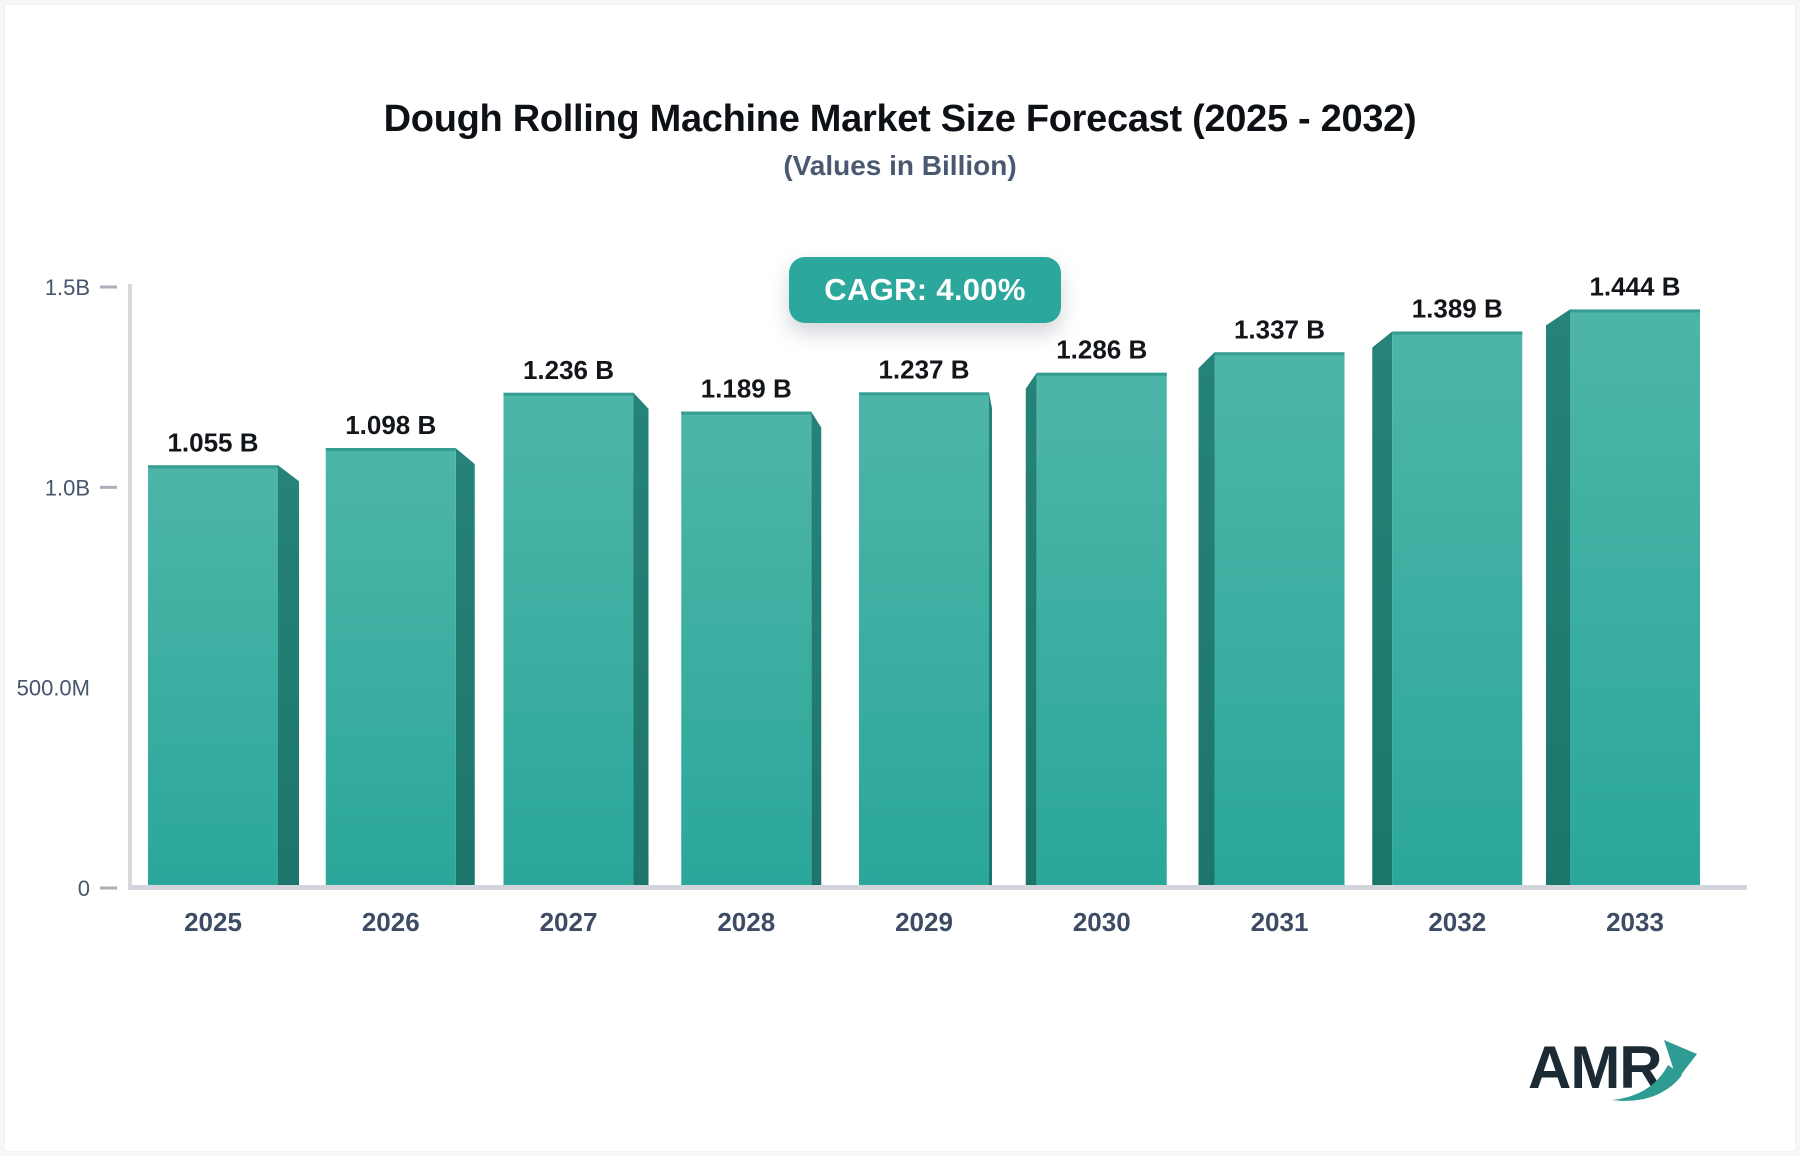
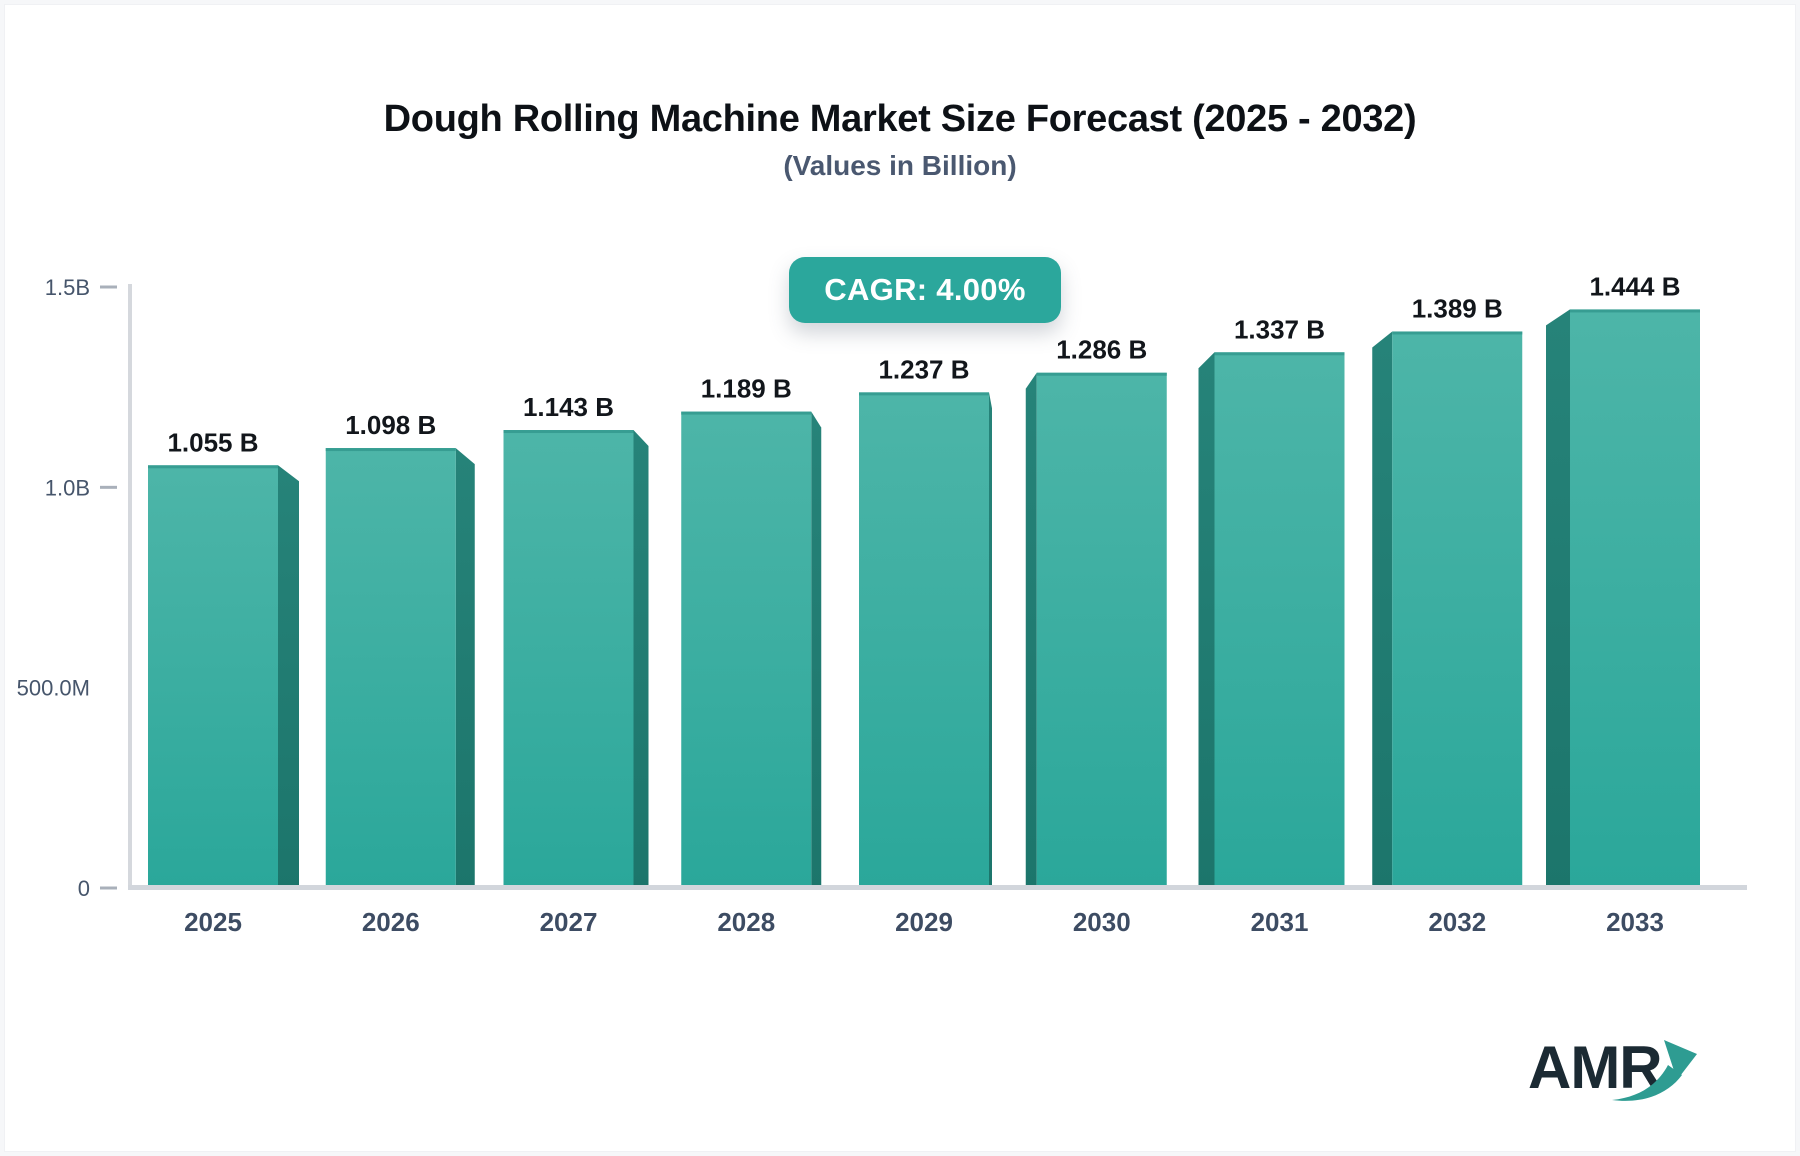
2027: 1.236 -> 1.143
